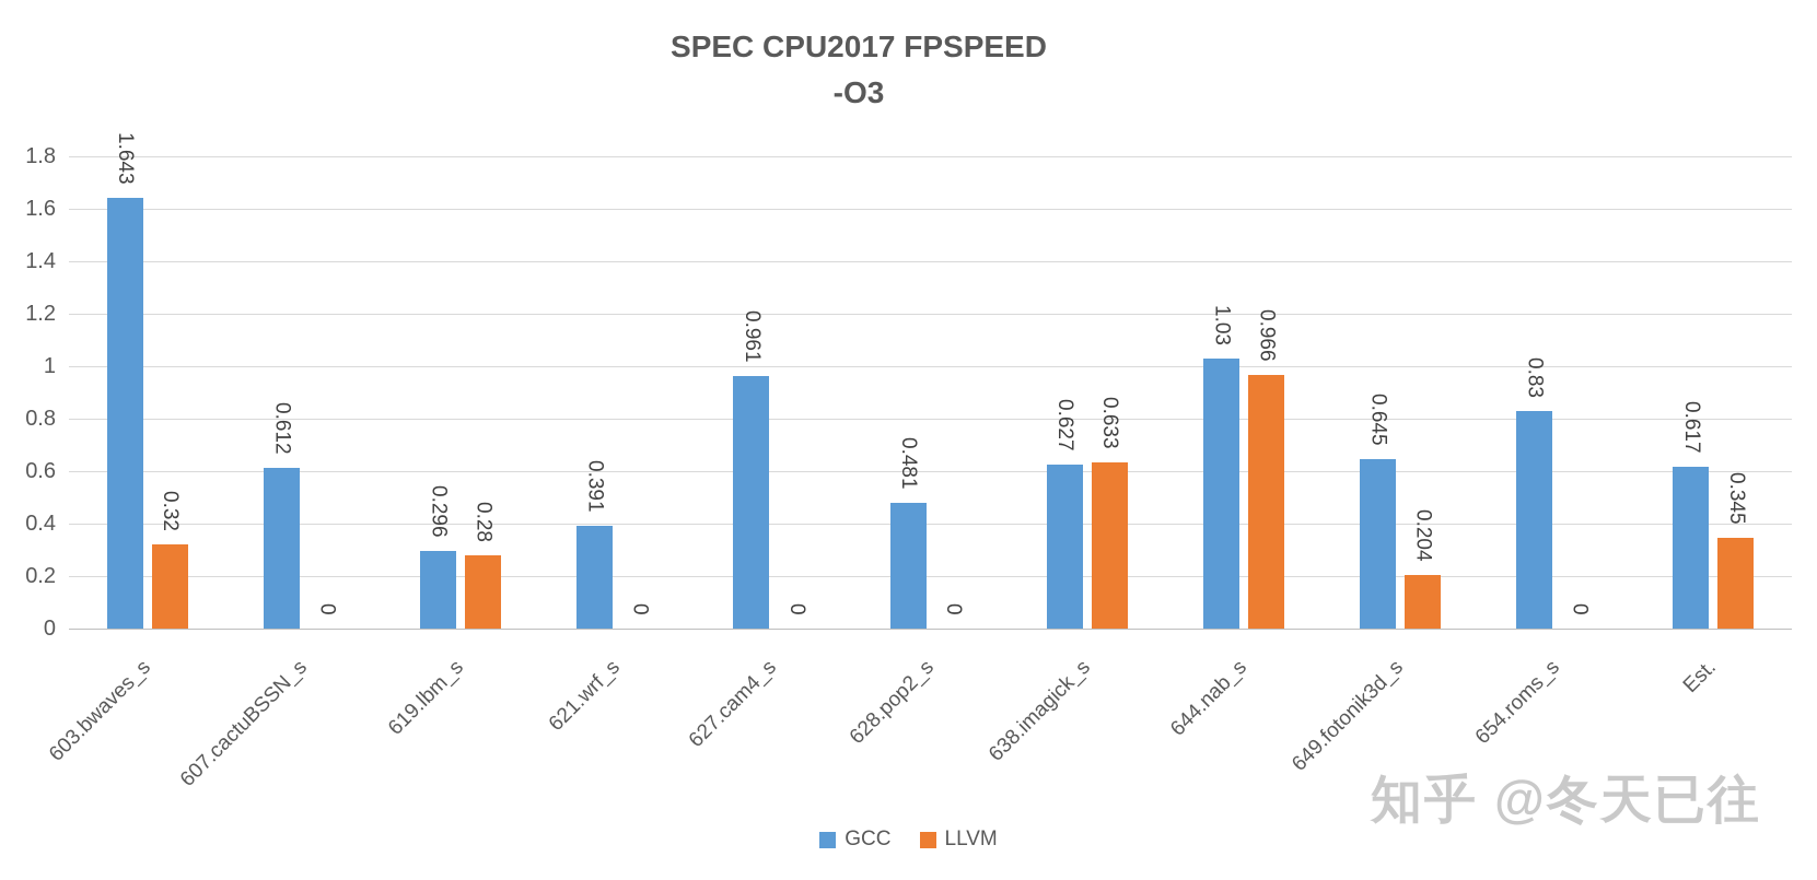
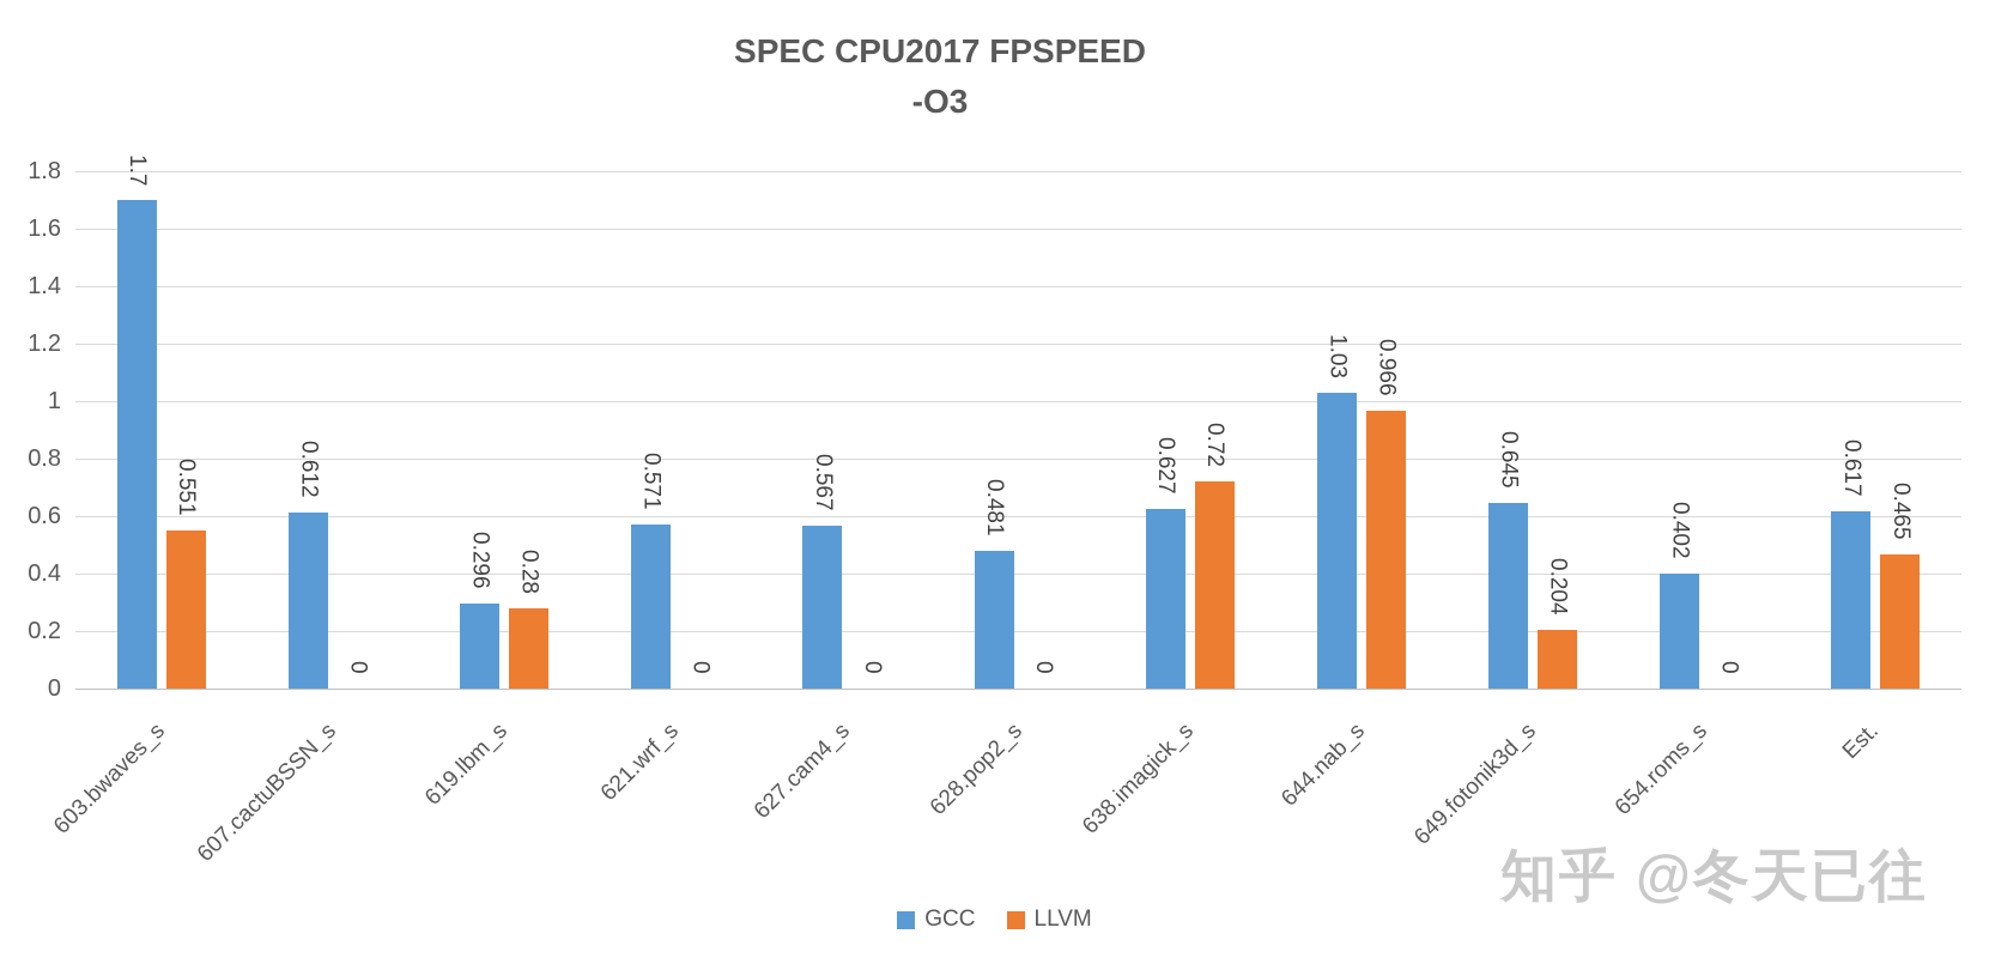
GCC/603.bwaves_s: 1.643 -> 1.7
LLVM/603.bwaves_s: 0.32 -> 0.551
GCC/621.wrf_s: 0.391 -> 0.571
GCC/627.cam4_s: 0.961 -> 0.567
LLVM/638.imagick_s: 0.633 -> 0.72
GCC/654.roms_s: 0.83 -> 0.402
LLVM/Est.: 0.345 -> 0.465
